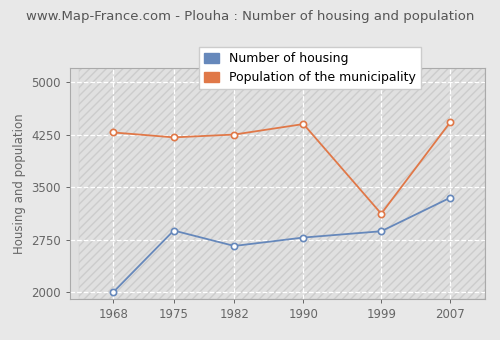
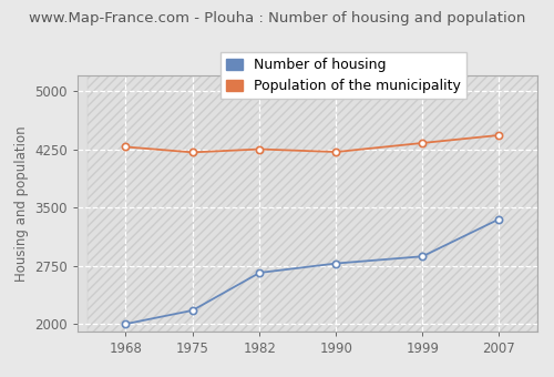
Number of housing/1975: 2880 -> 2180
Population of the municipality/1990: 4400 -> 4220
Population of the municipality/1999: 3120 -> 4330
